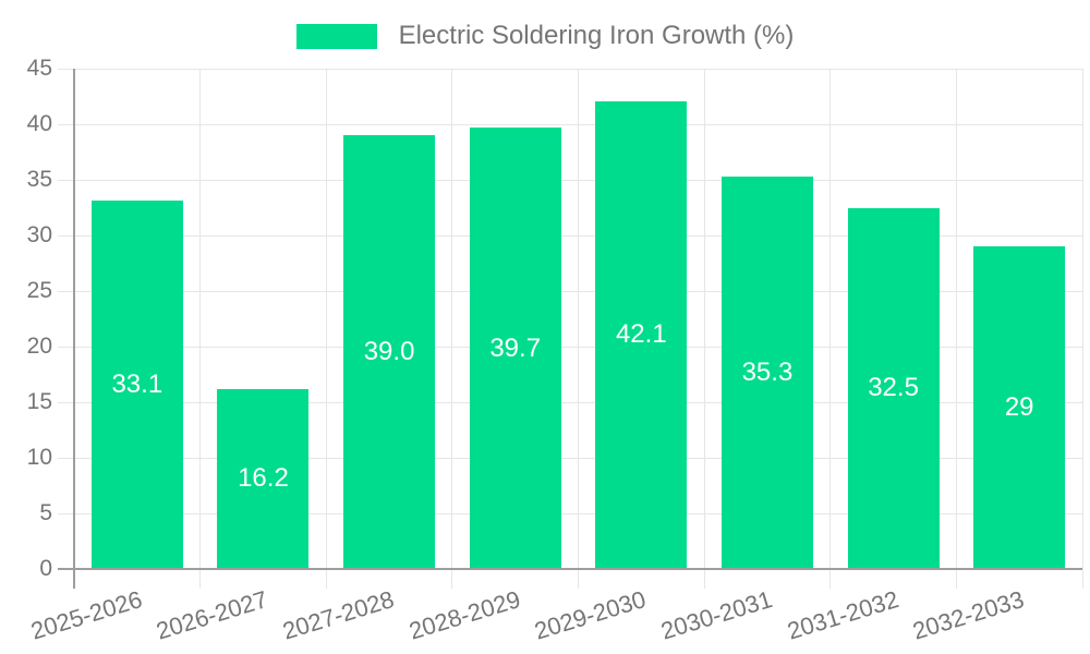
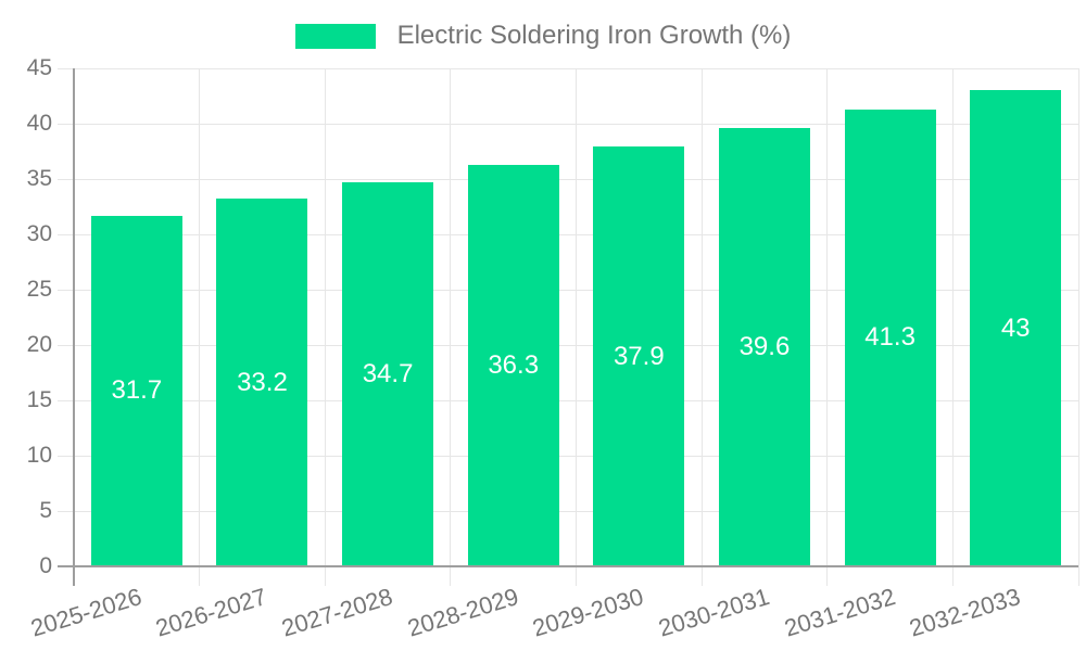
2025-2026: 33.1 -> 31.7
2026-2027: 16.2 -> 33.2
2027-2028: 39.0 -> 34.7
2028-2029: 39.7 -> 36.3
2029-2030: 42.1 -> 37.9
2030-2031: 35.3 -> 39.6
2031-2032: 32.5 -> 41.3
2032-2033: 29 -> 43
